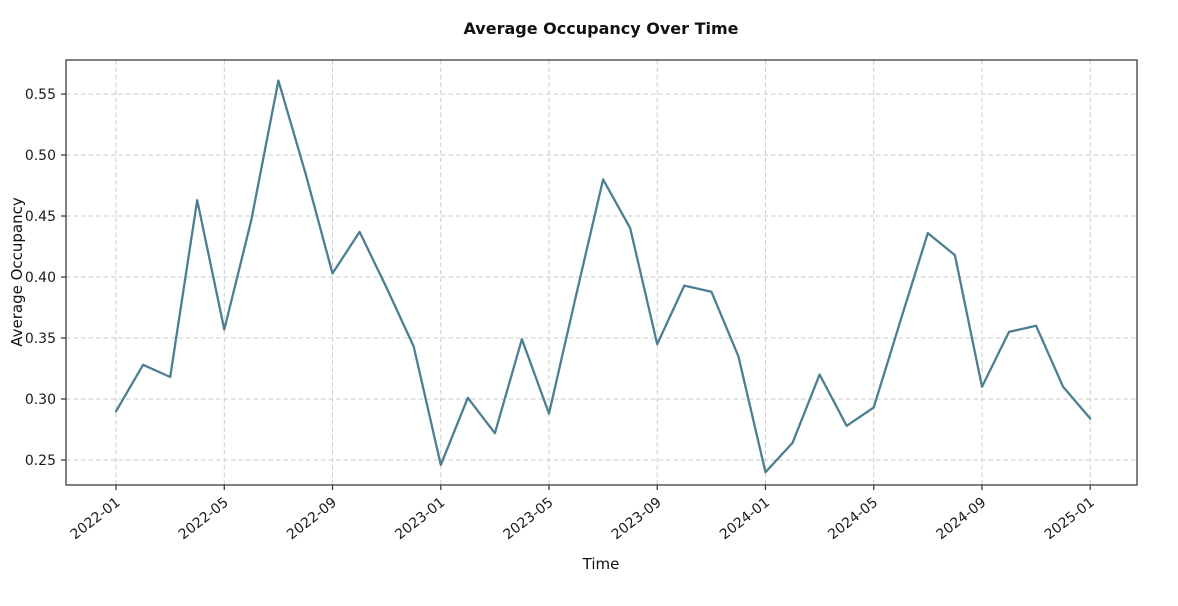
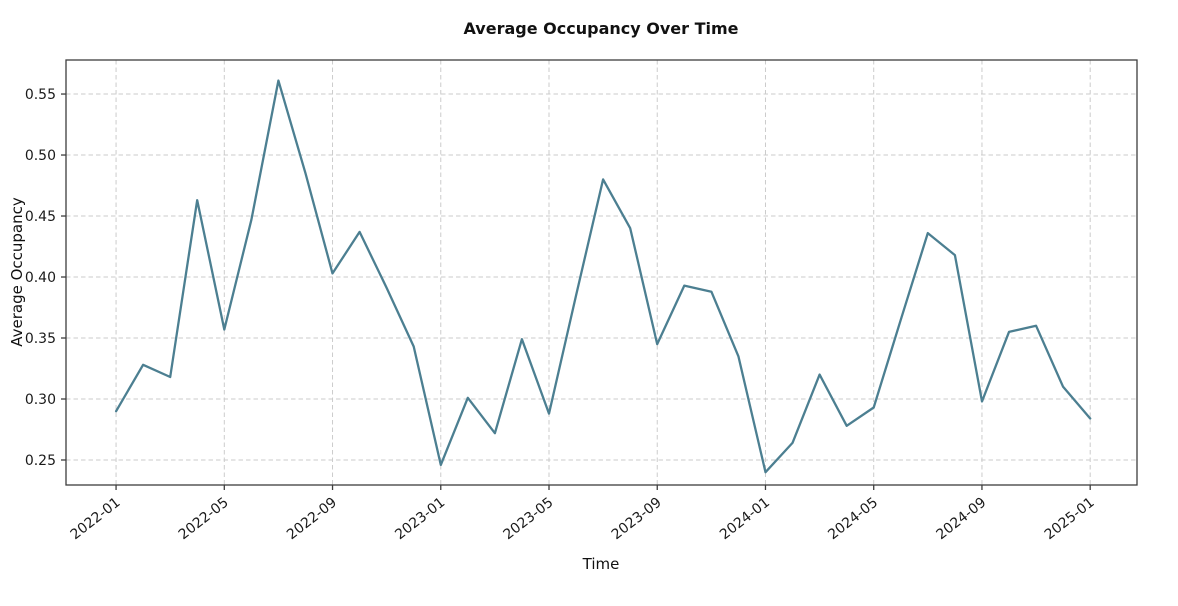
2024-09: 0.310 -> 0.298
